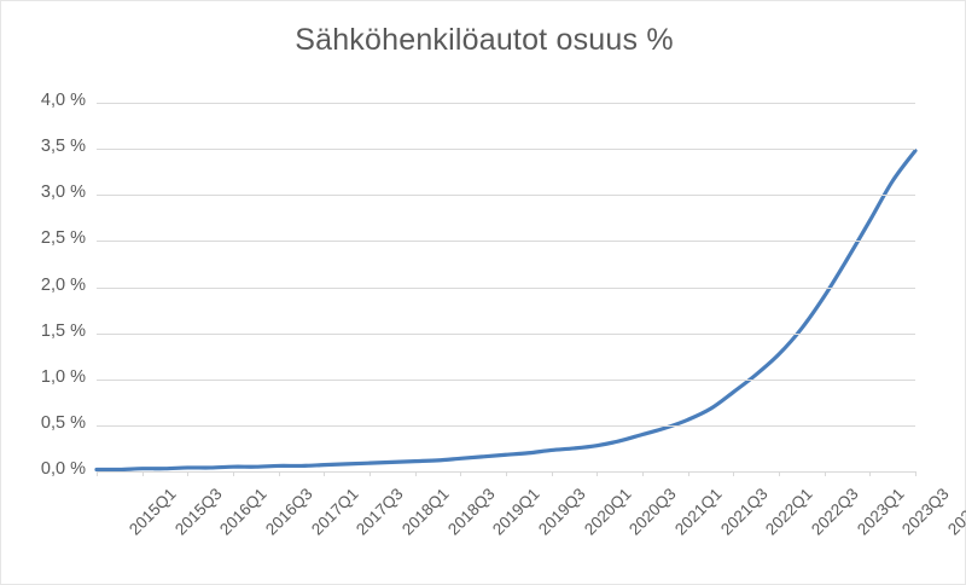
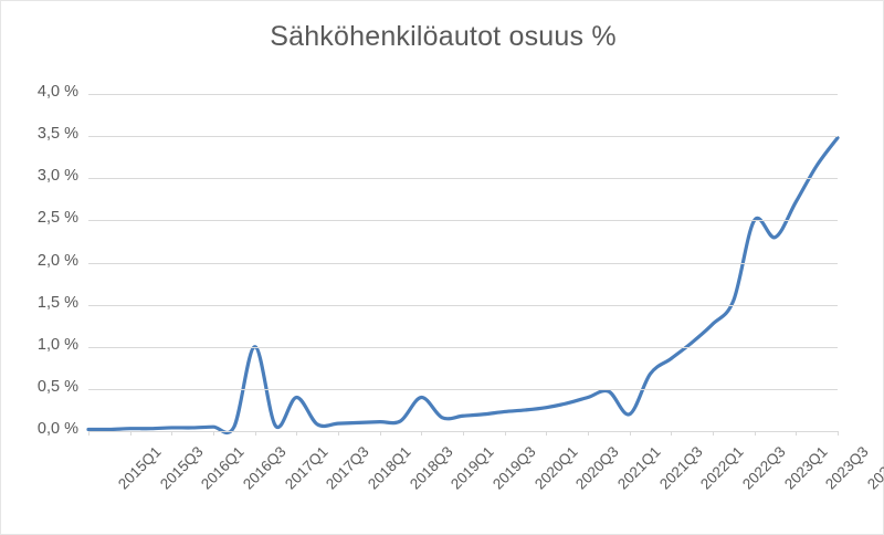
2017Q1: 0,1% -> 1,0%
2017Q3: 0,1% -> 0,4%
2019Q1: 0,1% -> 0,4%
2021Q3: 0,6% -> 0,2%
2023Q1: 1,9% -> 2,5%
